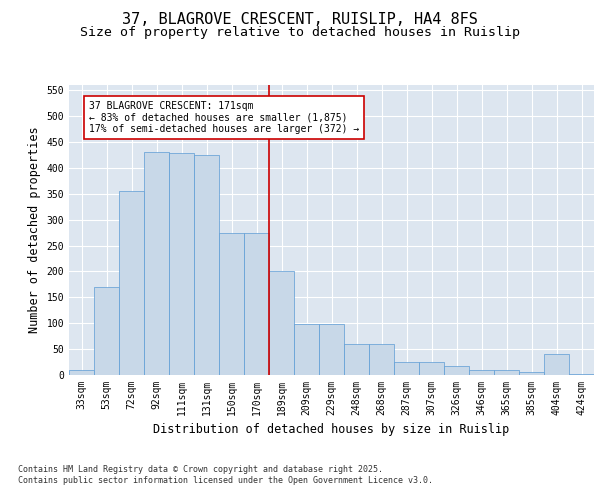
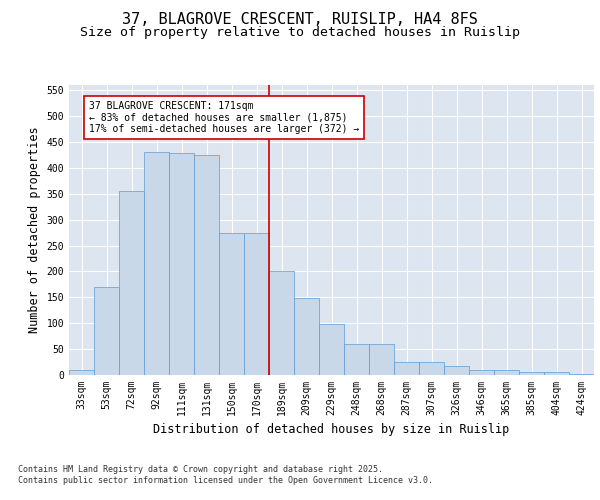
209sqm: 98 -> 148
404sqm: 40 -> 5
